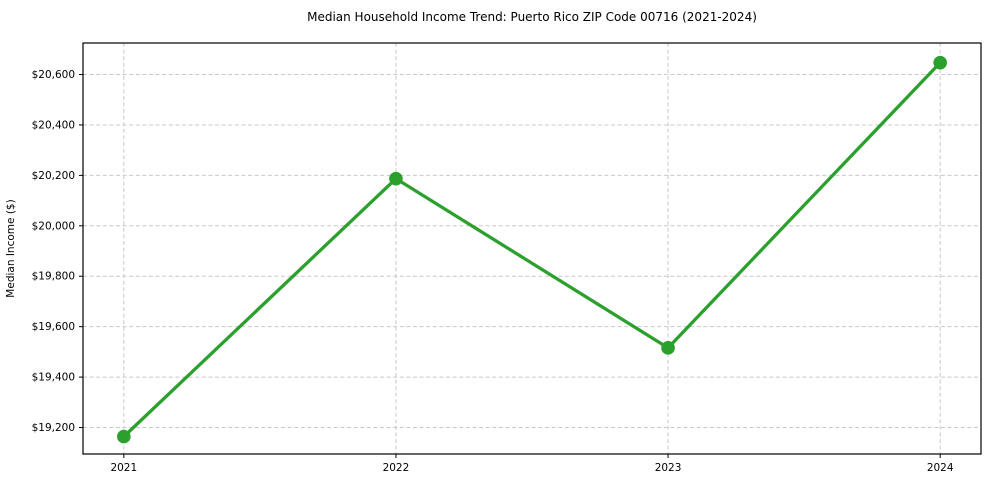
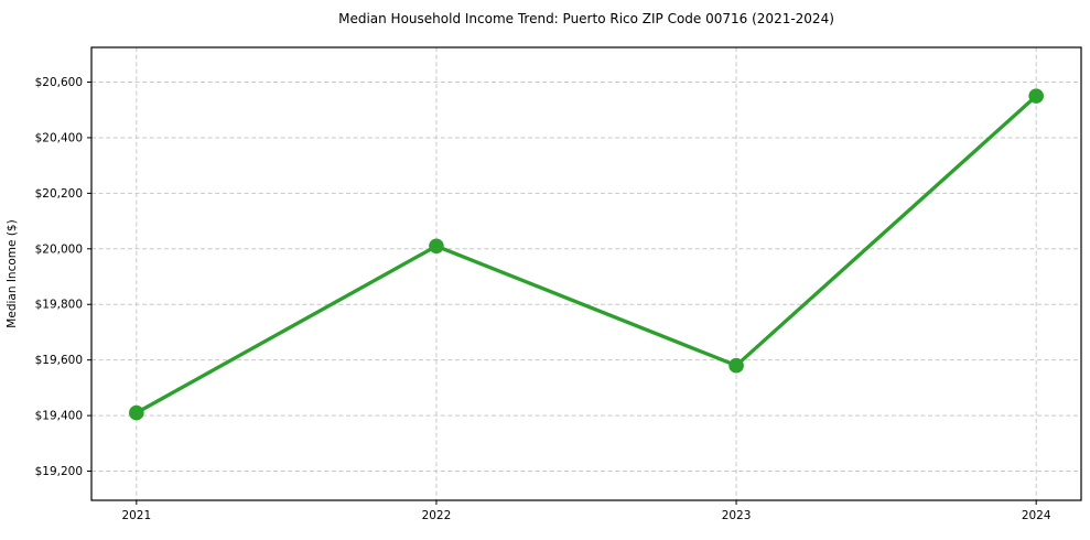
2021: $19160 -> $19410
2022: $20190 -> $20010
2023: $19520 -> $19580
2024: $20650 -> $20550
